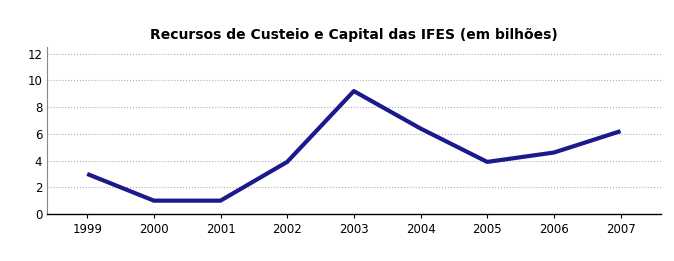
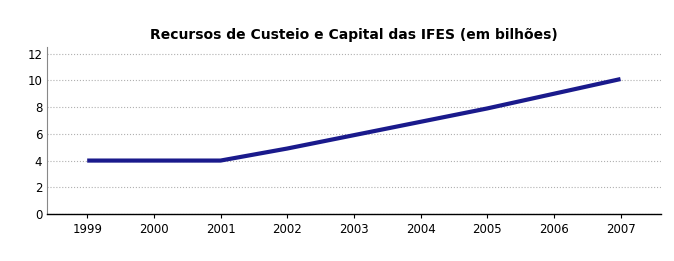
1999: 3.0 -> 4.0
2000: 1.0 -> 4.0
2001: 1.0 -> 4.0
2002: 3.9 -> 4.9
2003: 9.2 -> 5.9
2004: 6.4 -> 6.9
2005: 3.9 -> 7.9
2006: 4.6 -> 9.0
2007: 6.2 -> 10.1
